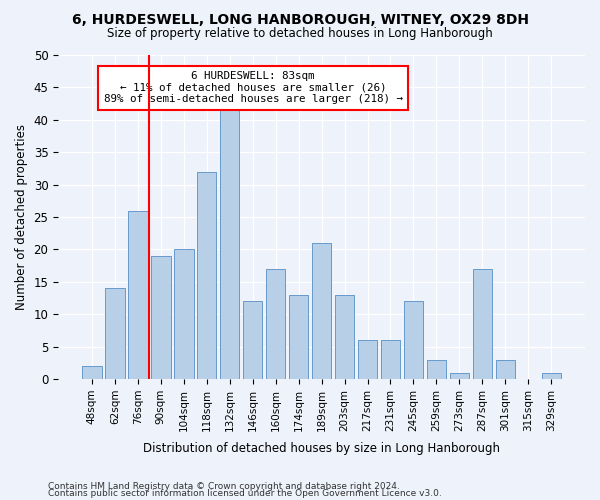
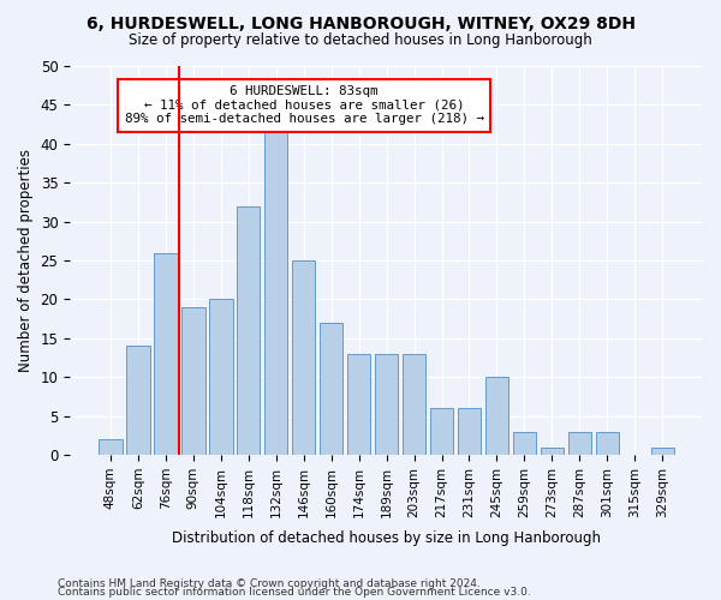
146sqm: 12 -> 25
189sqm: 21 -> 13
245sqm: 12 -> 10
287sqm: 17 -> 3
